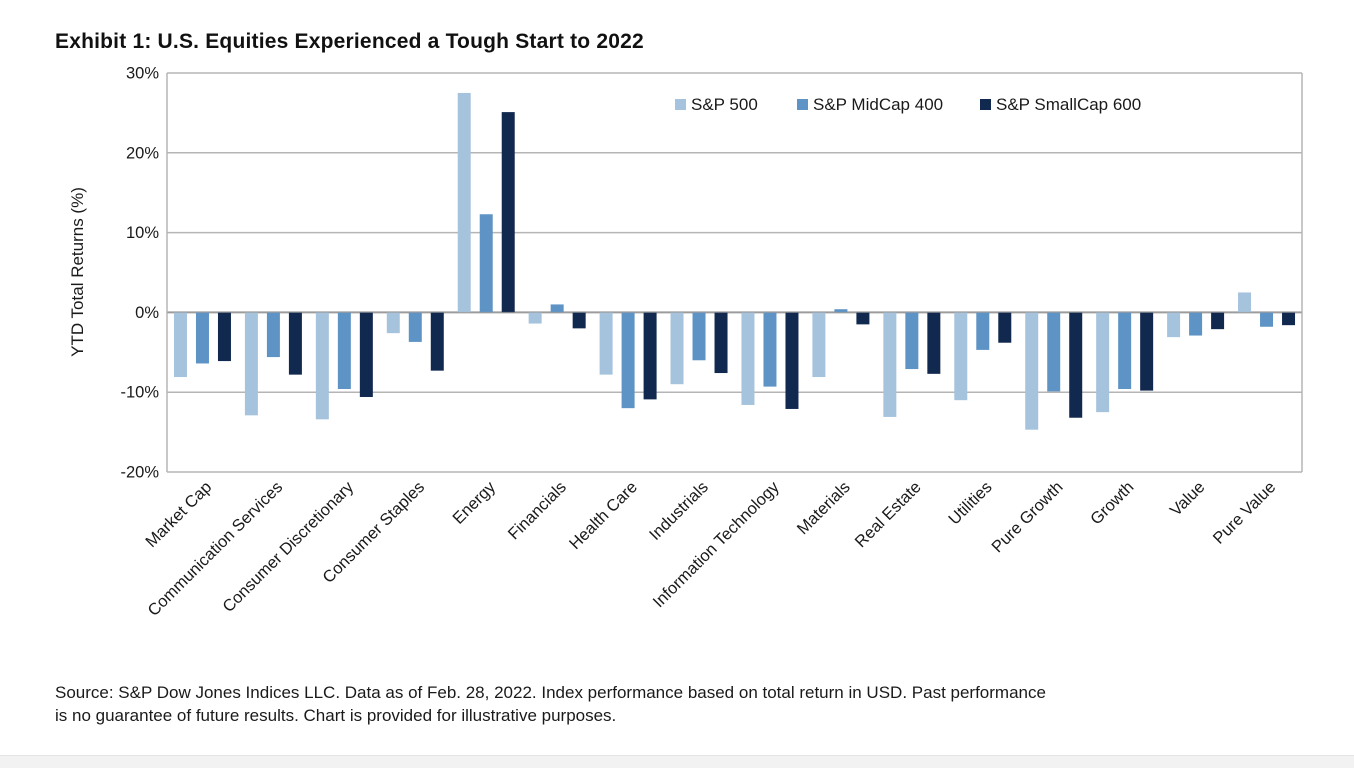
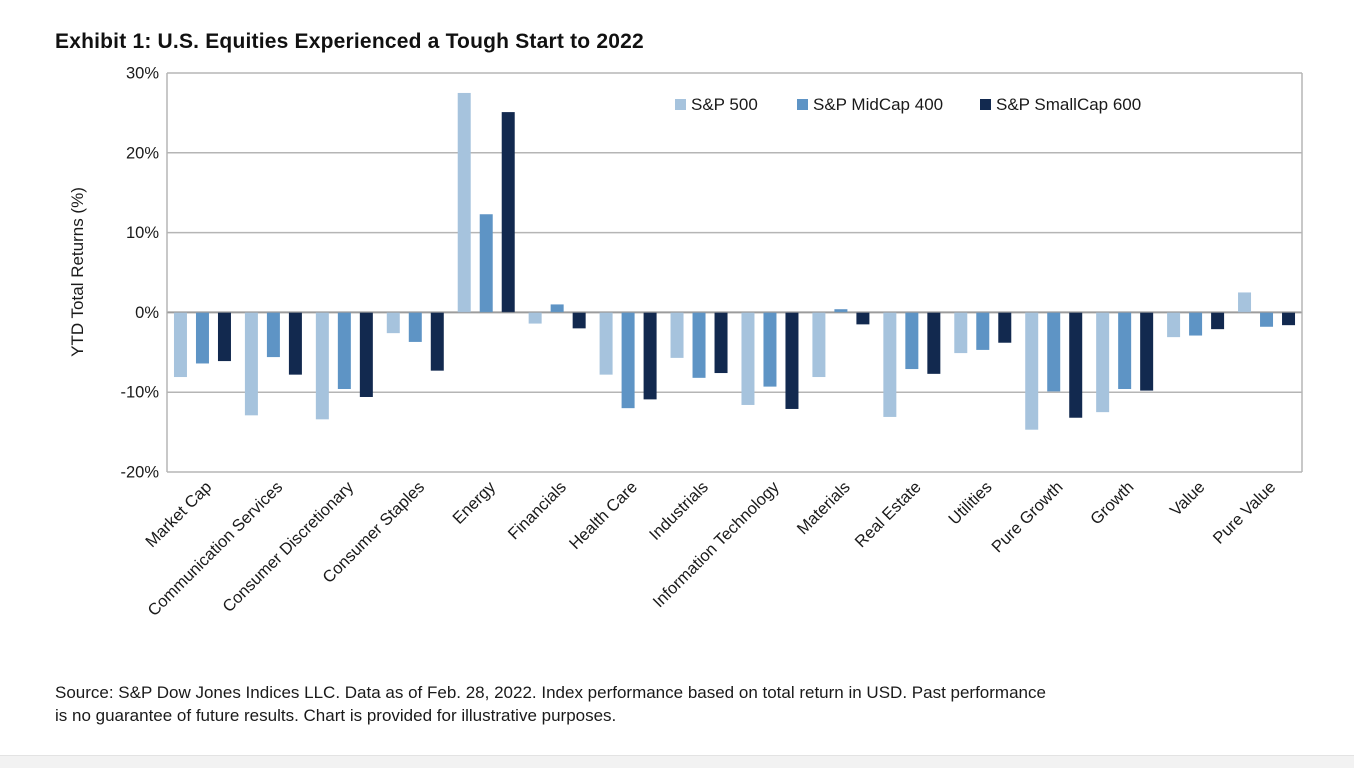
S&P 500/Industrials: -9% -> -6%
S&P MidCap 400/Industrials: -6% -> -8%
S&P 500/Utilities: -11% -> -5%
